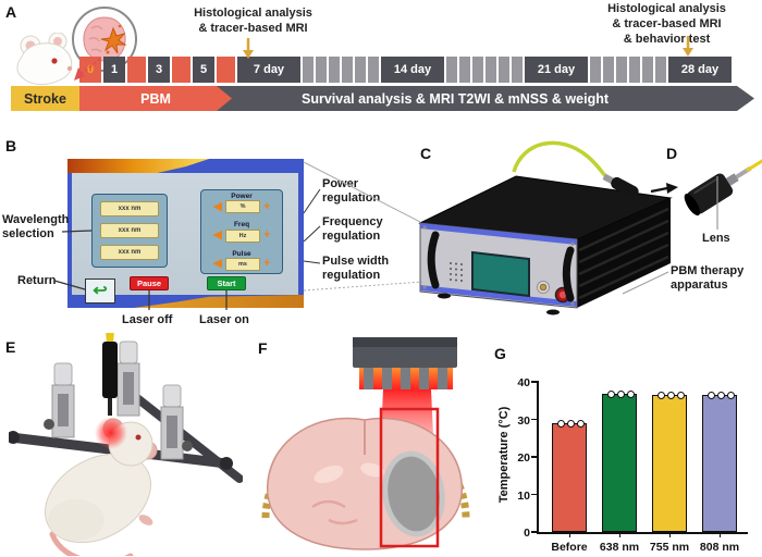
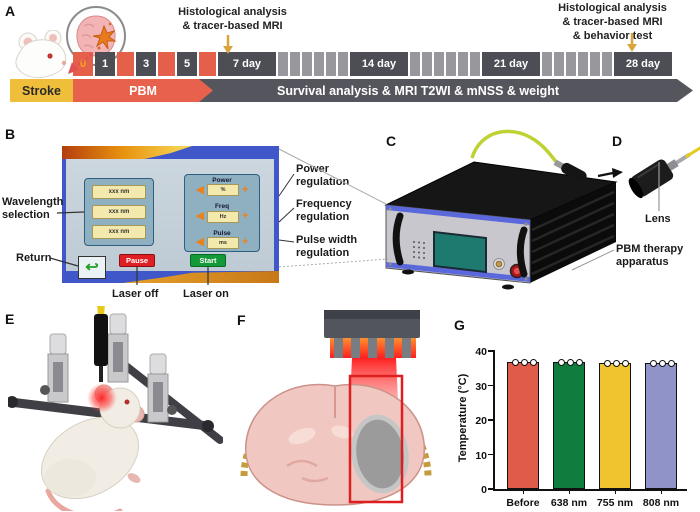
Before: 29 -> 37
